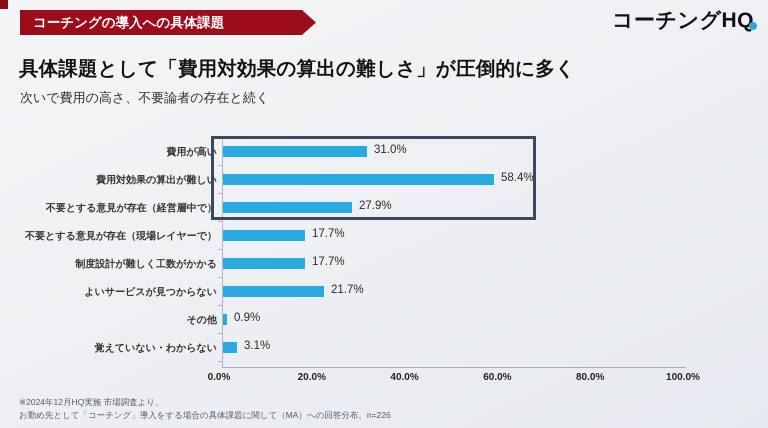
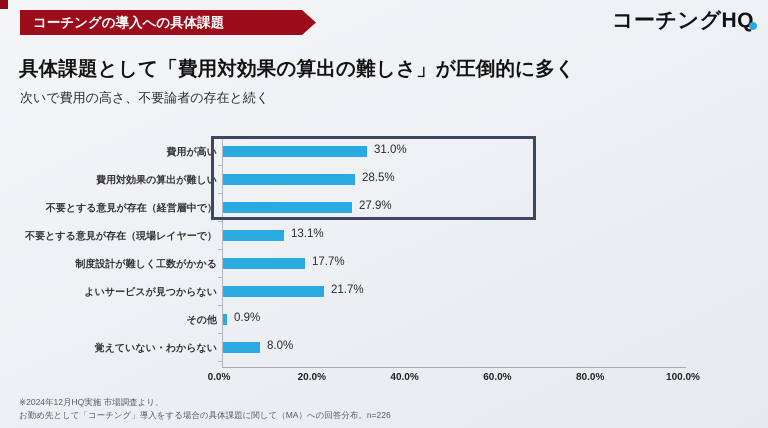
費用対効果の算出が難しい: 58.4% -> 28.5%
不要とする意見が存在（現場レイヤーで）: 17.7% -> 13.1%
覚えていない・わからない: 3.1% -> 8.0%
